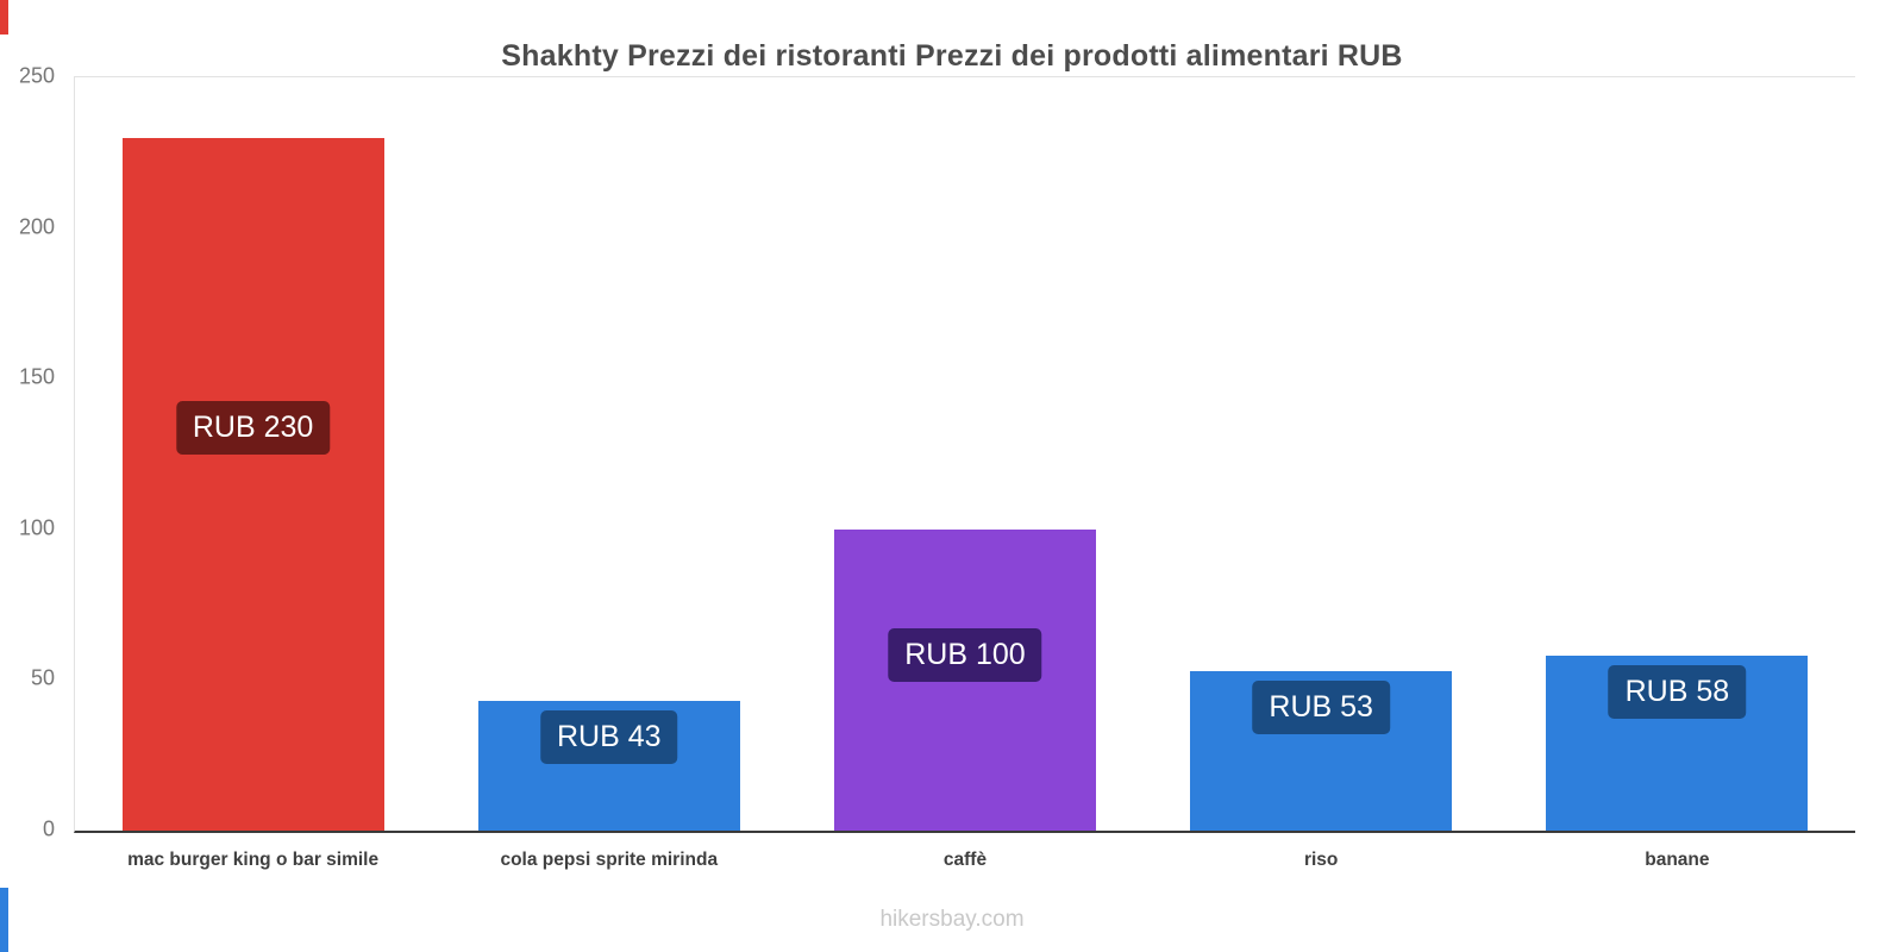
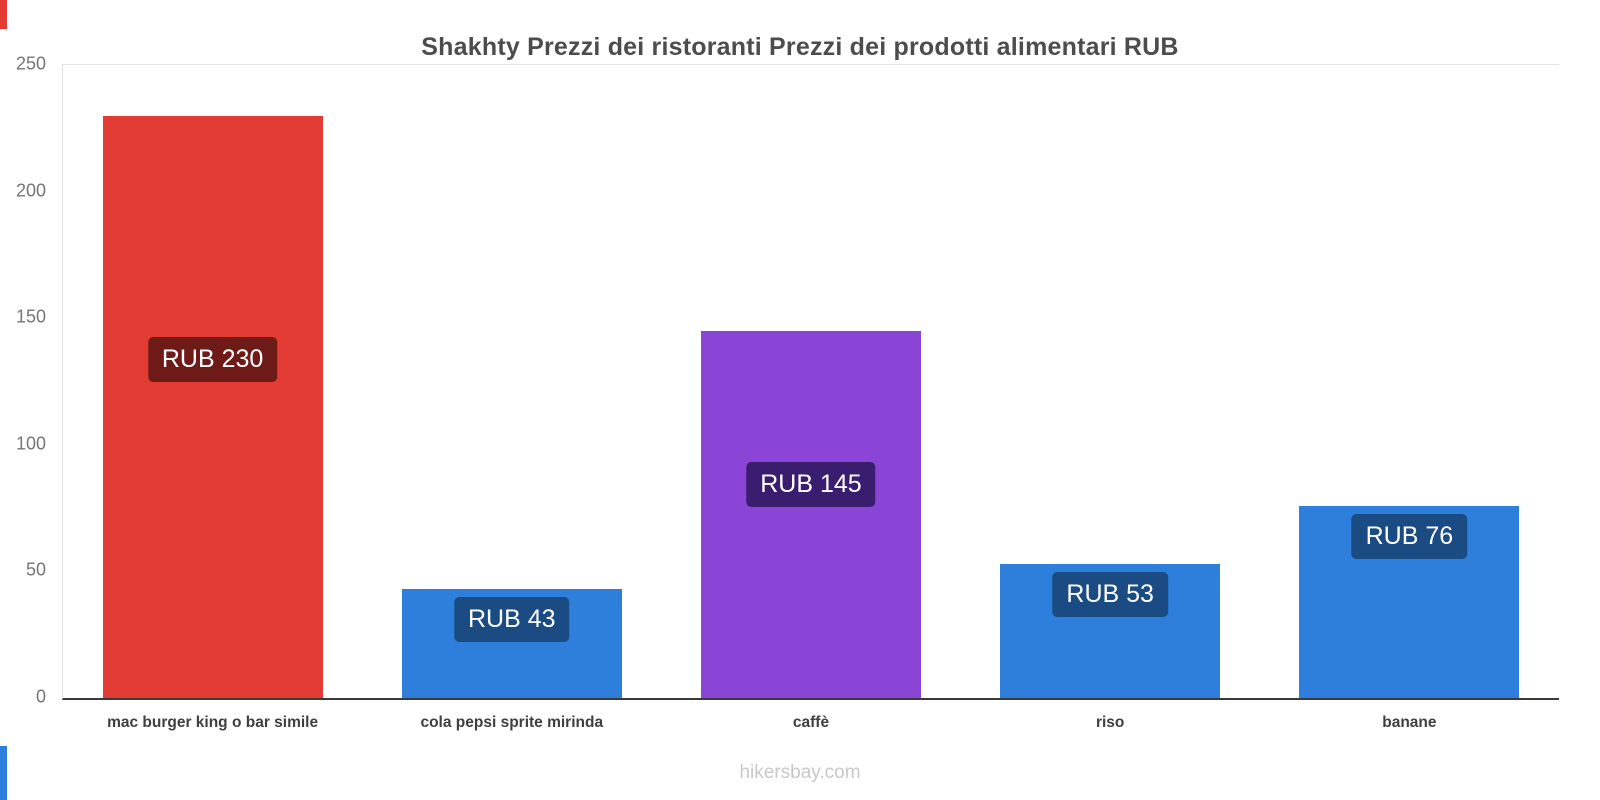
caffè: 100 -> 145
banane: 58 -> 76
